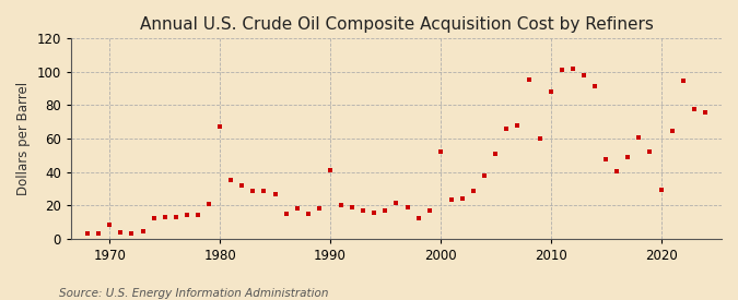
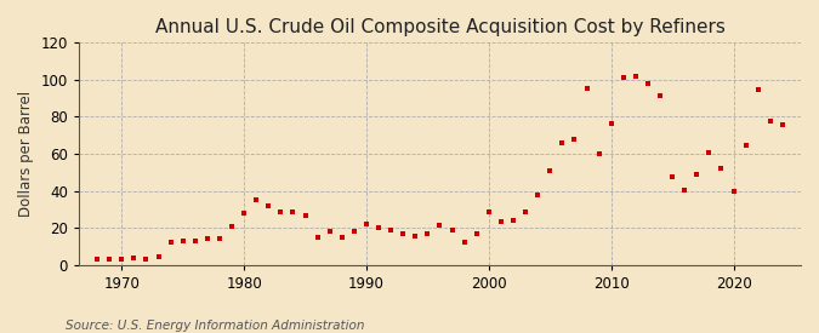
1970: 8 -> 3
1980: 67 -> 28
1990: 41 -> 22
2000: 52 -> 28
2010: 88 -> 76
2020: 29 -> 40
